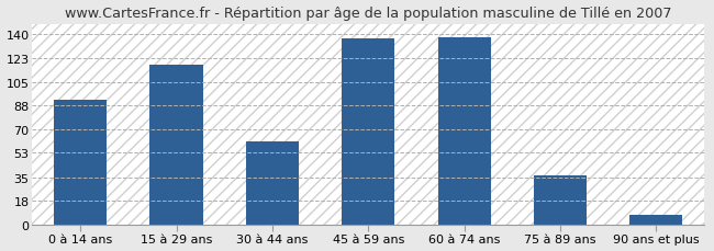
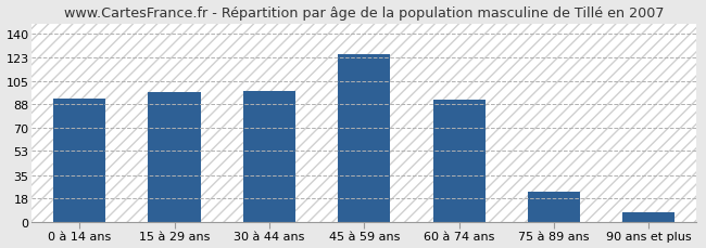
15 à 29 ans: 118 -> 97
30 à 44 ans: 61 -> 98
45 à 59 ans: 137 -> 125
60 à 74 ans: 138 -> 91
75 à 89 ans: 36 -> 23
